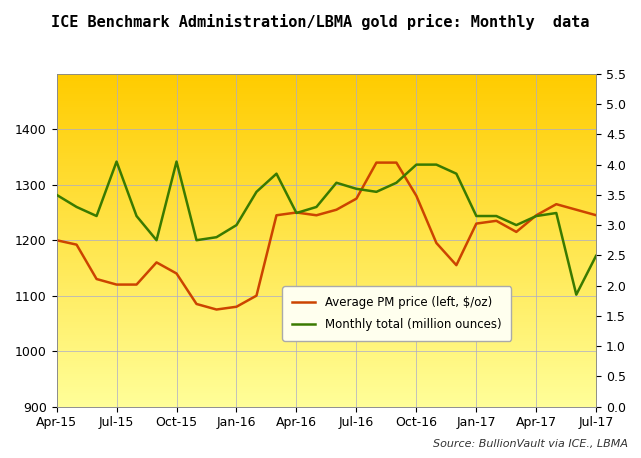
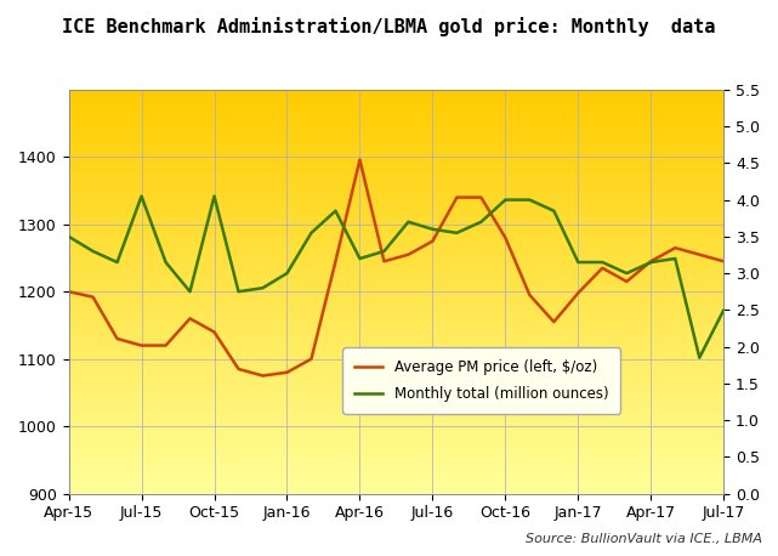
Average PM price (left, $/oz)/Apr-16: 1250 -> 1396
Average PM price (left, $/oz)/Jan-17: 1230 -> 1198
